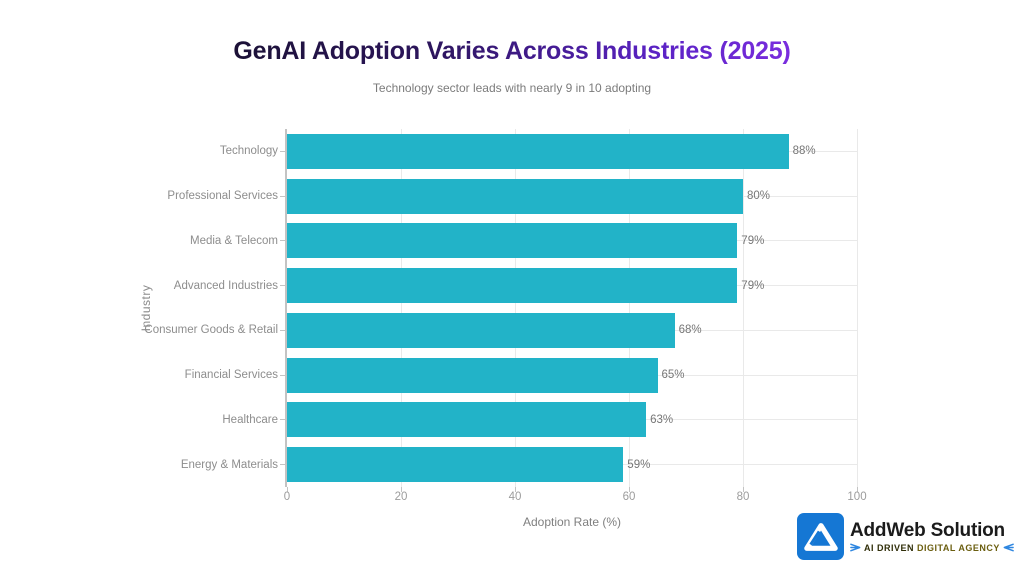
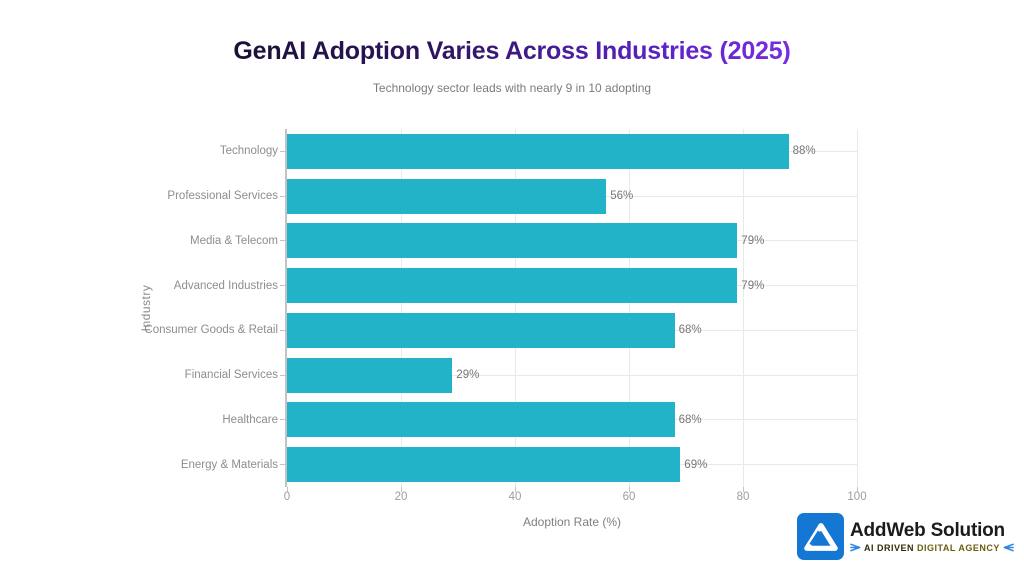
Professional Services: 80% -> 56%
Financial Services: 65% -> 29%
Healthcare: 63% -> 68%
Energy & Materials: 59% -> 69%
